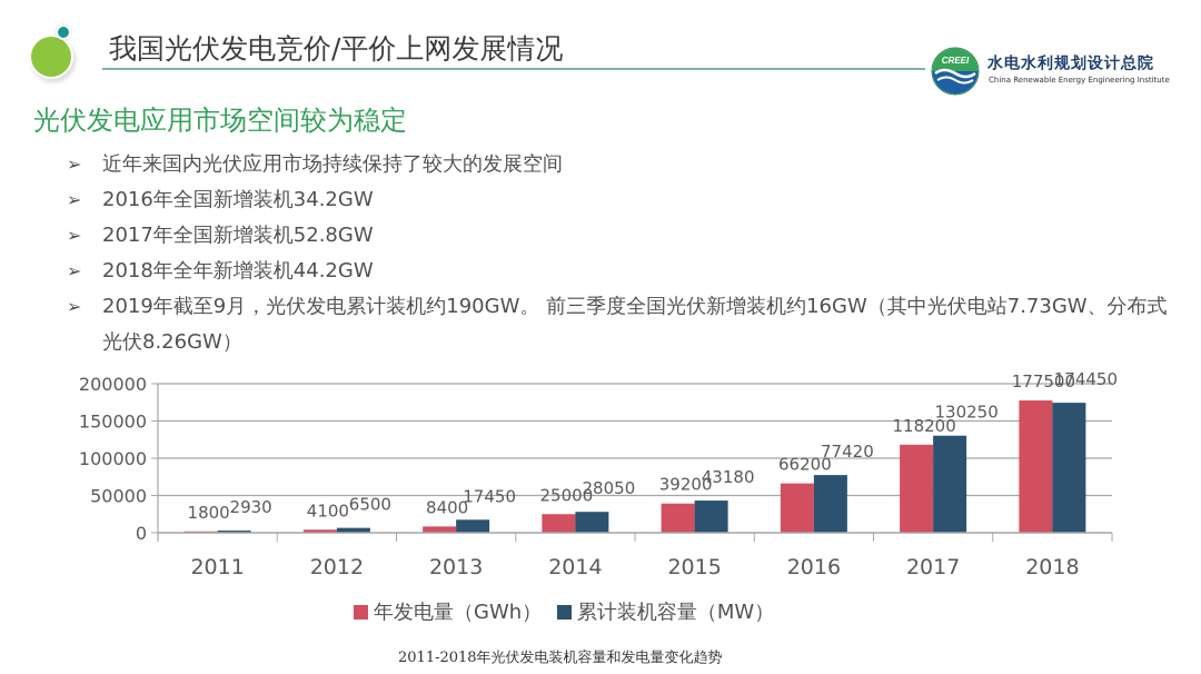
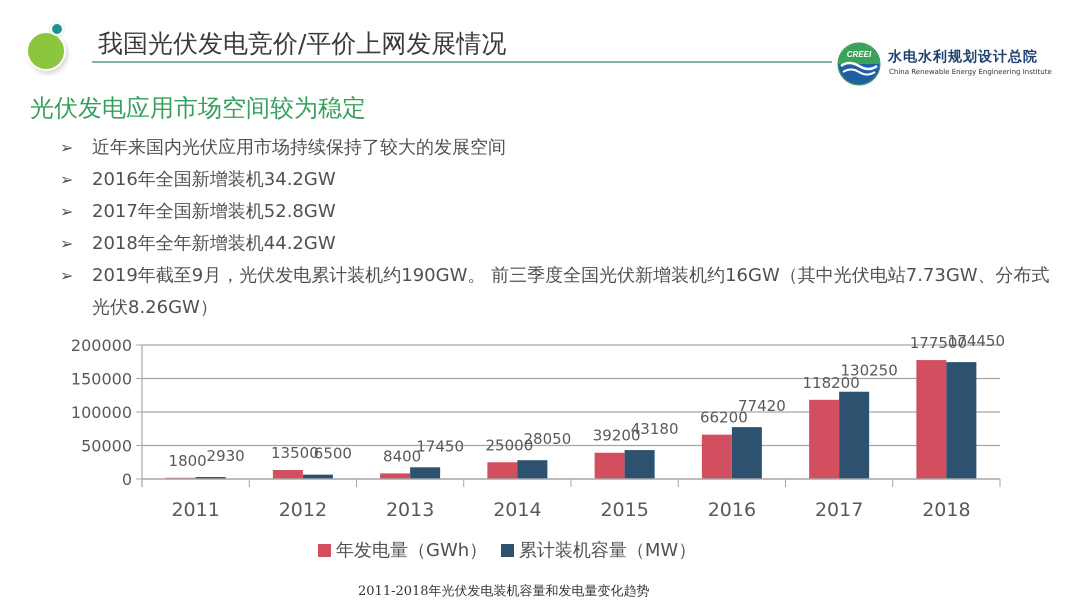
年发电量（GWh）/2012: 4100 -> 13500
